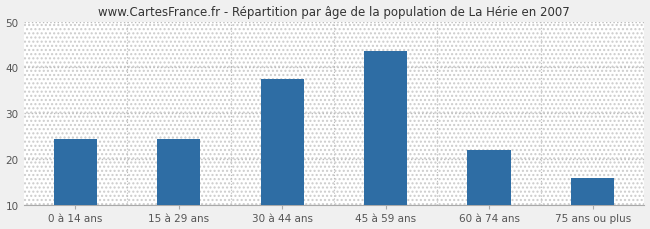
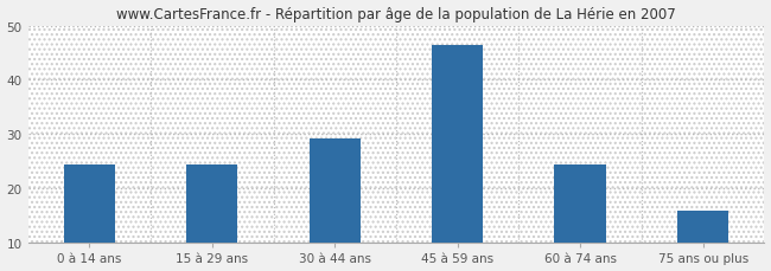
30 à 44 ans: 37.5 -> 29.2
45 à 59 ans: 43.5 -> 46.5
60 à 74 ans: 22.0 -> 24.5
